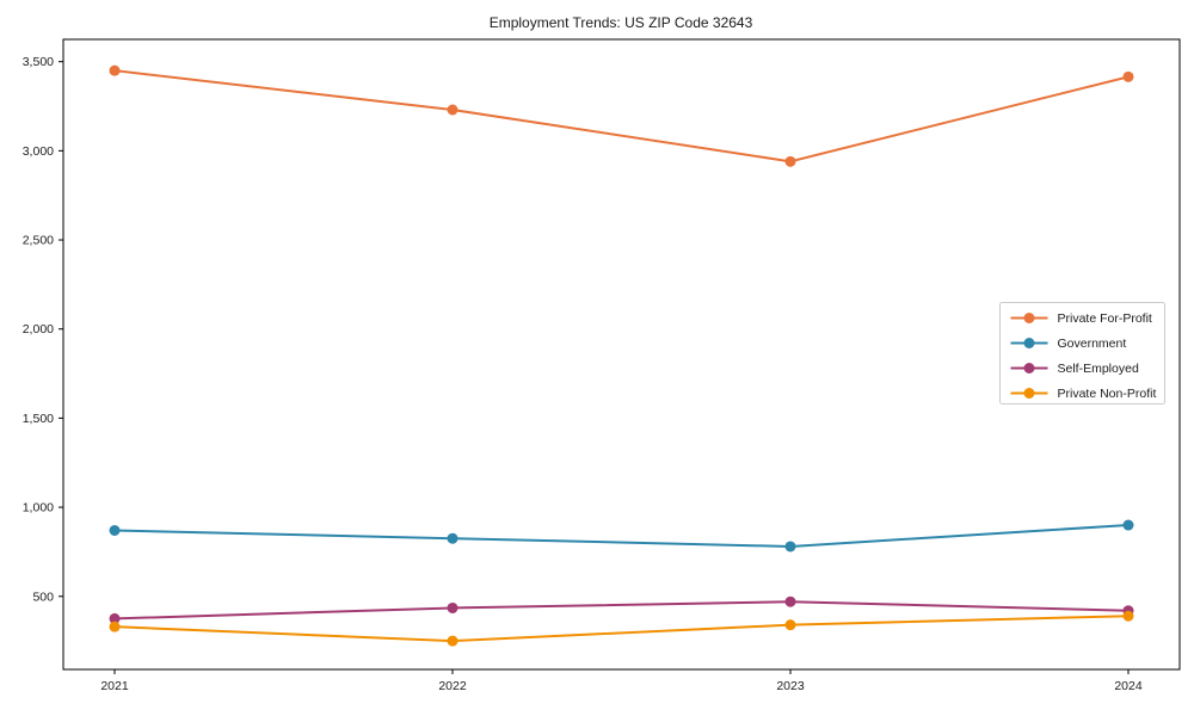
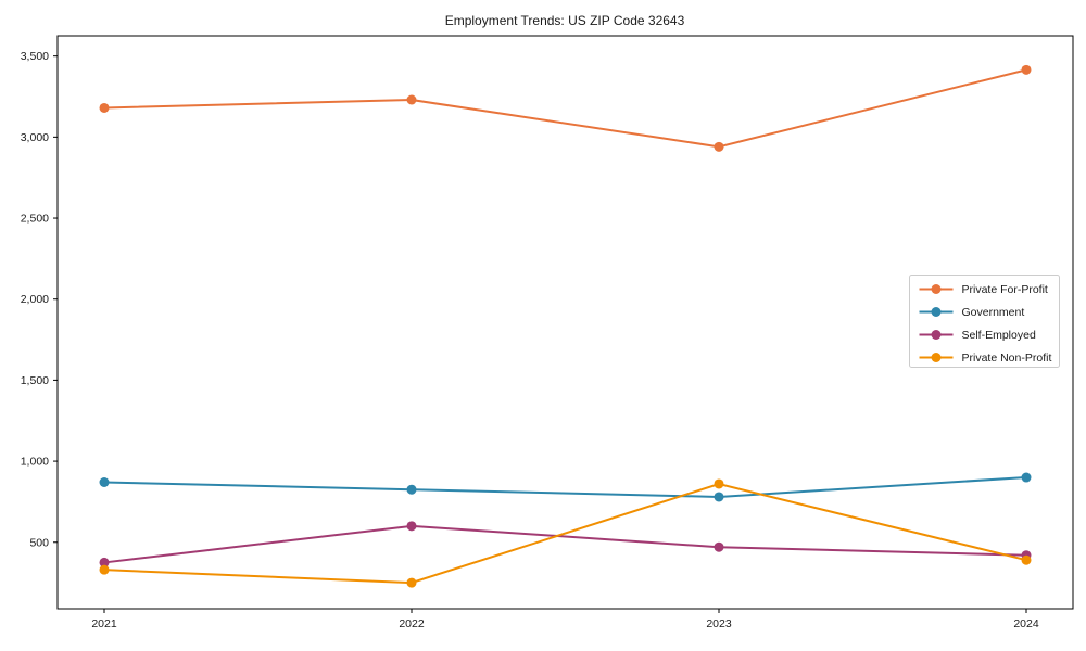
Private For-Profit/2021: 3450 -> 3180
Self-Employed/2022: 440 -> 600
Private Non-Profit/2023: 340 -> 860
